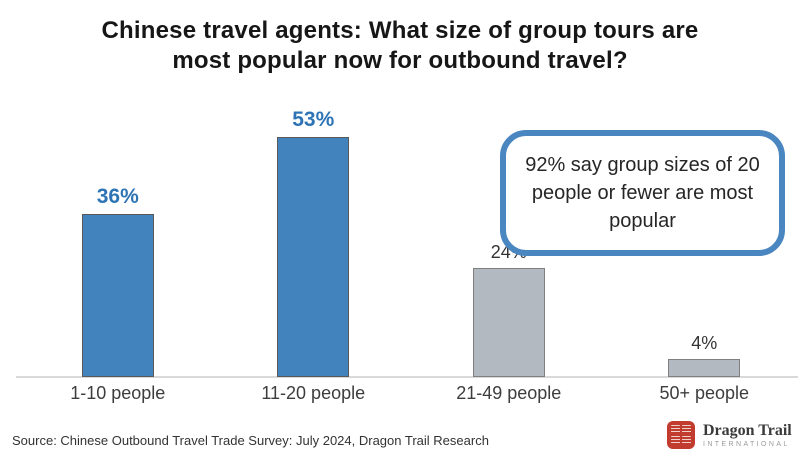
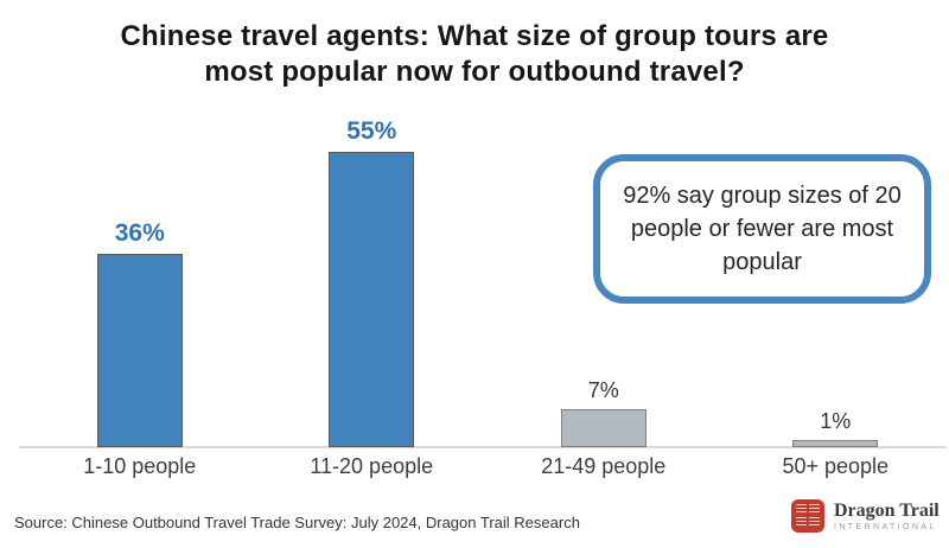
11-20 people: 53% -> 55%
21-49 people: 24% -> 7%
50+ people: 4% -> 1%
